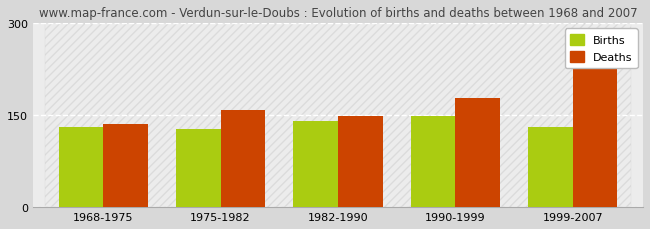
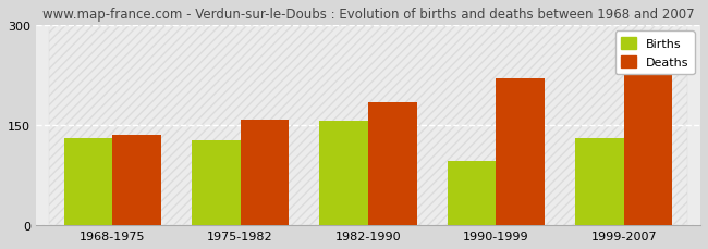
Births/1982-1990: 140 -> 156
Deaths/1982-1990: 149 -> 184
Births/1990-1999: 148 -> 96
Deaths/1990-1999: 178 -> 220
